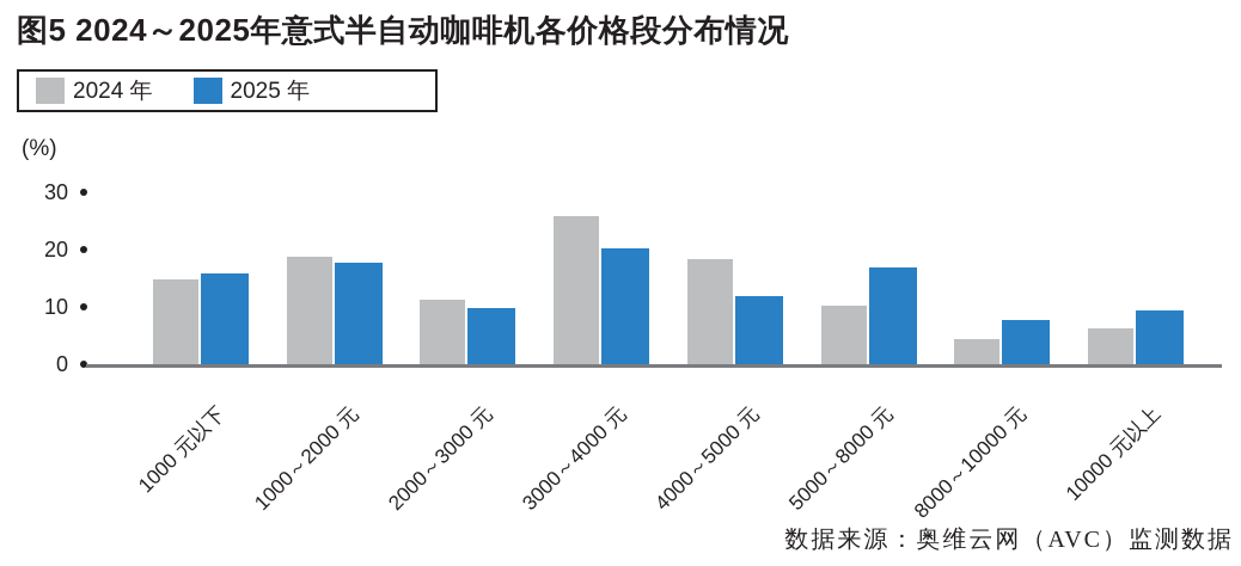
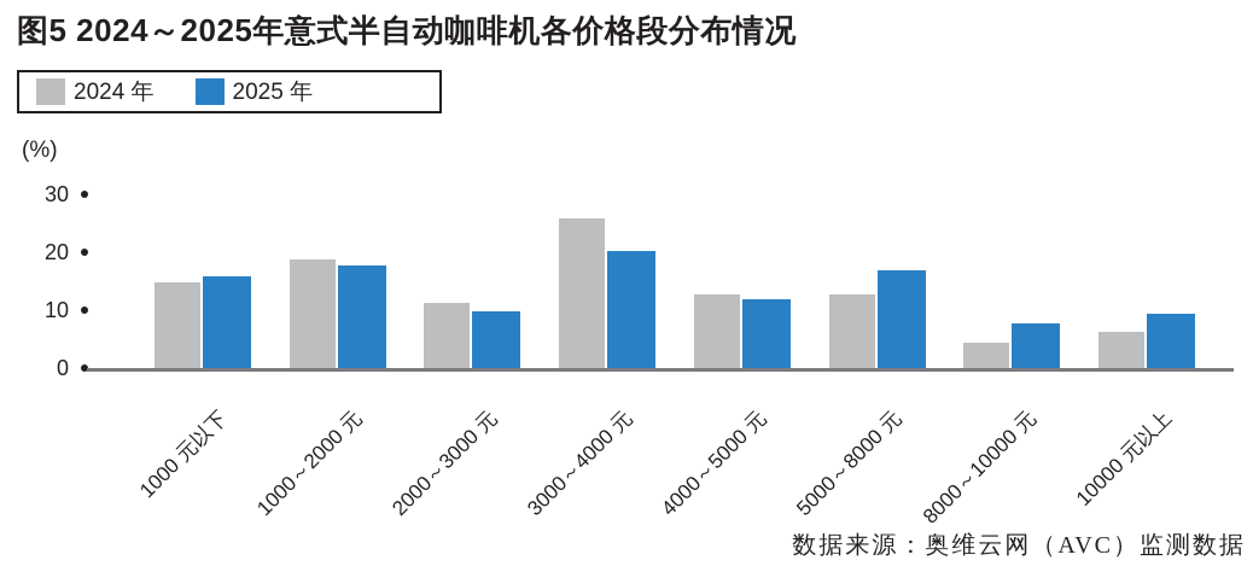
2024 年/4000～5000 元: 18 -> 13
2024 年/5000～8000 元: 10 -> 13
